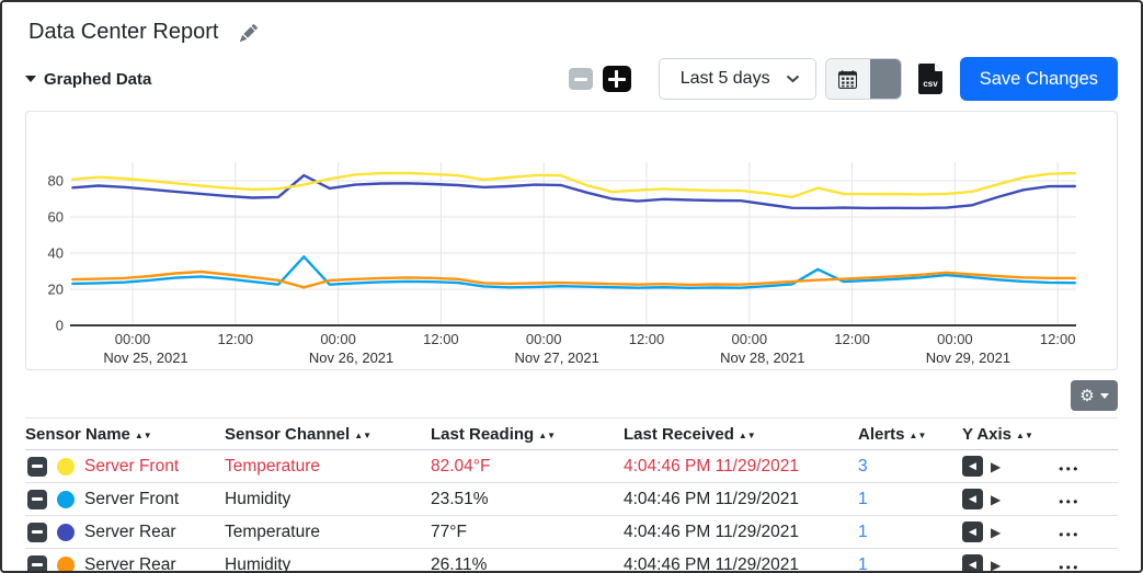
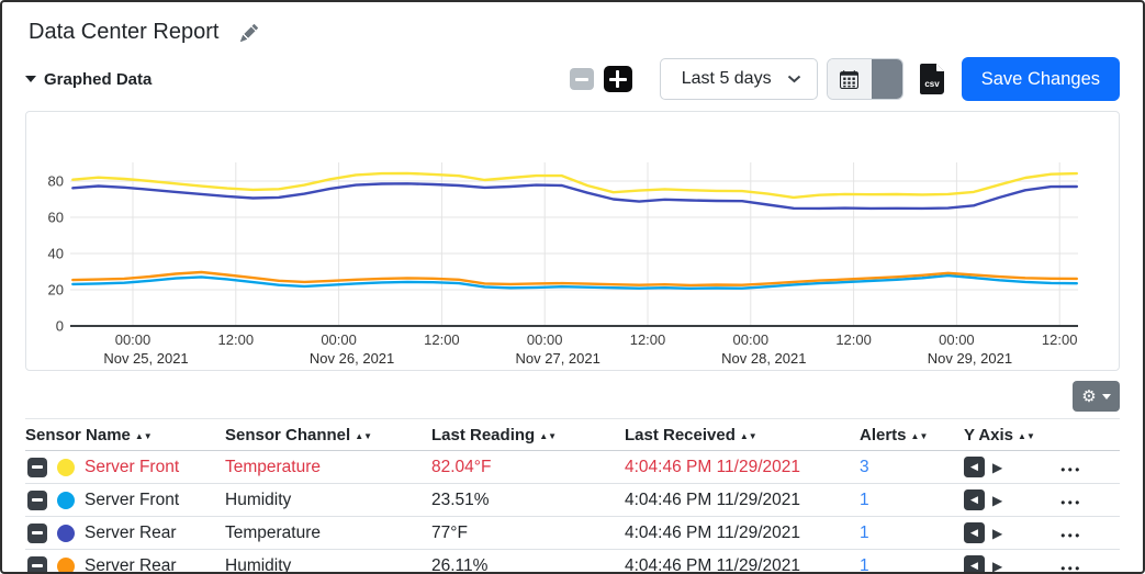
Server Front Humidity/20: 38 -> 22
Server Rear Temperature/20: 83 -> 73
Server Rear Humidity/20: 21 -> 24
Server Front Temperature/80: 76 -> 72
Server Front Humidity/80: 31 -> 24
